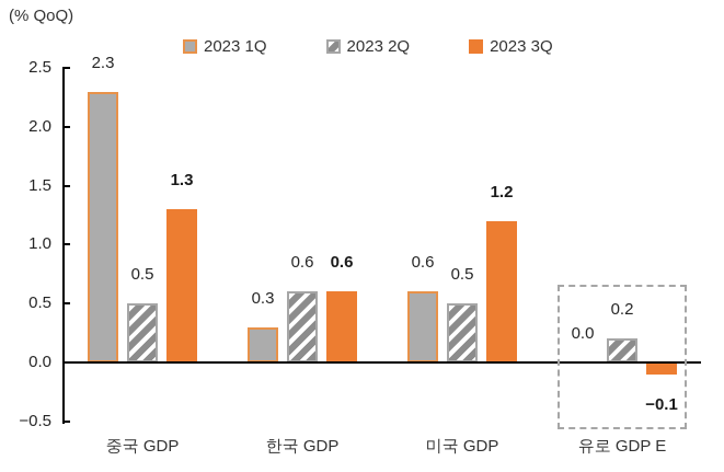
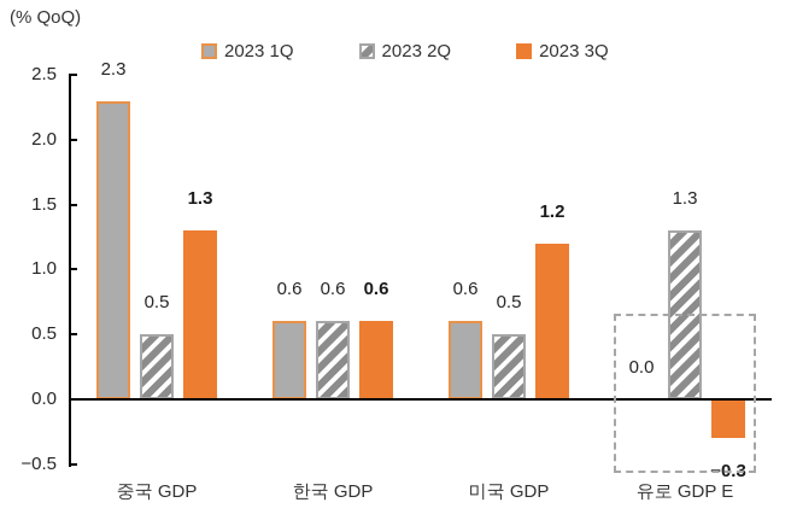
2023 1Q/한국 GDP: 0.3 -> 0.6
2023 2Q/유로 GDP E: 0.2 -> 1.3
2023 3Q/유로 GDP E: −0.1 -> −0.3
